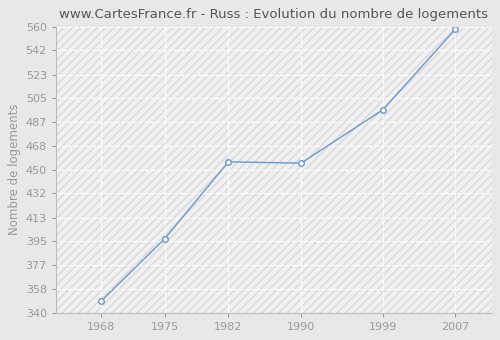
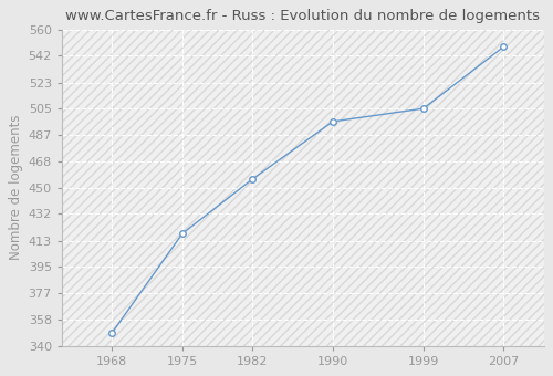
1975: 397 -> 418
1990: 455 -> 496
1999: 496 -> 505
2007: 558 -> 548
